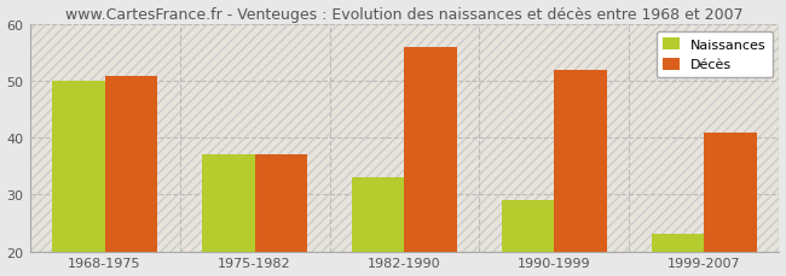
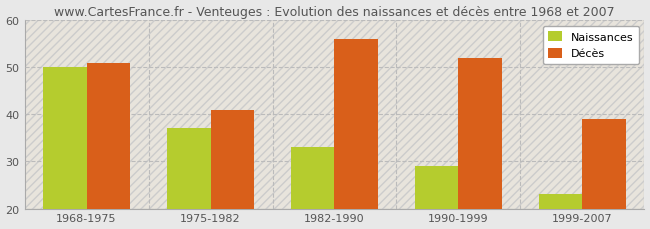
Décès/1975-1982: 37 -> 41
Décès/1999-2007: 41 -> 39
